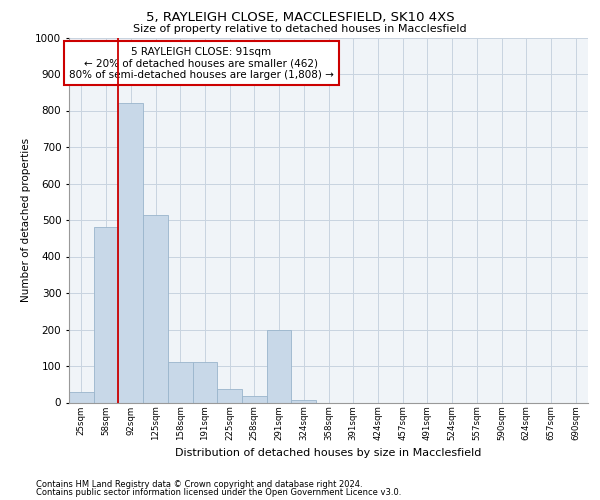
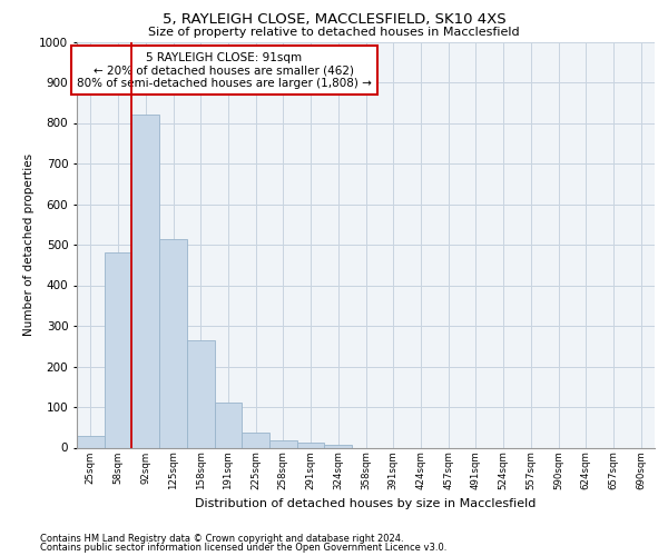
158sqm: 110 -> 265
291sqm: 200 -> 12
